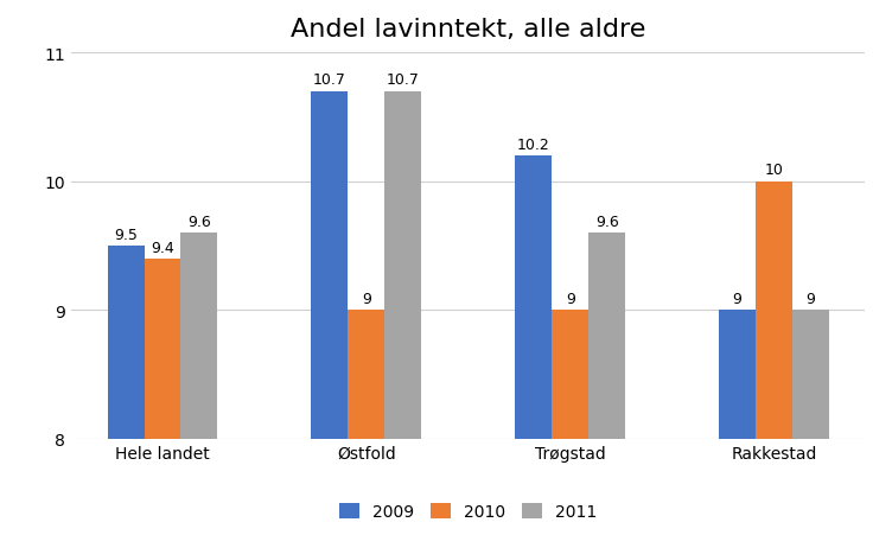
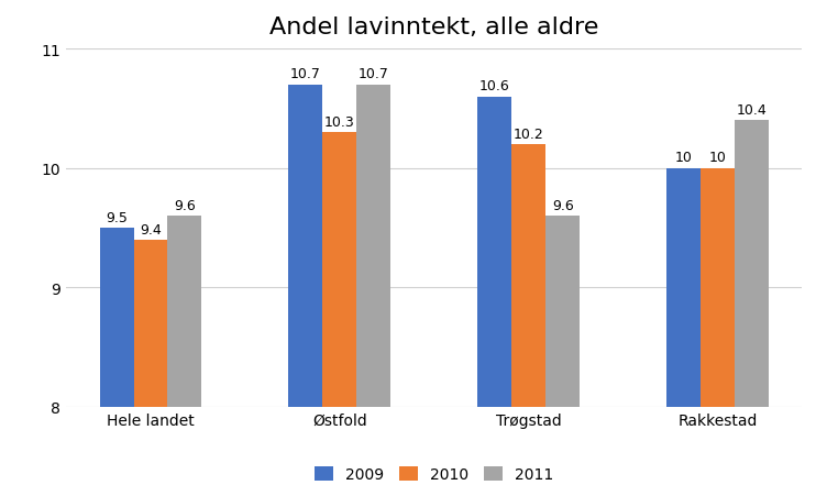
2010/Østfold: 9 -> 10.3
2009/Trøgstad: 10.2 -> 10.6
2010/Trøgstad: 9 -> 10.2
2009/Rakkestad: 9 -> 10
2011/Rakkestad: 9 -> 10.4
